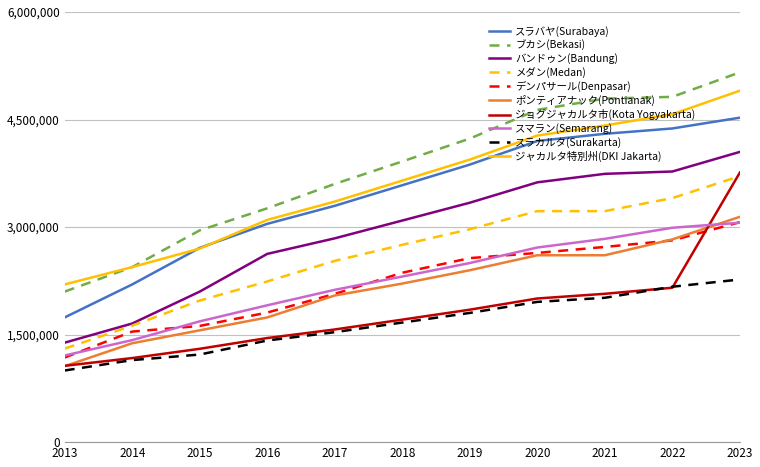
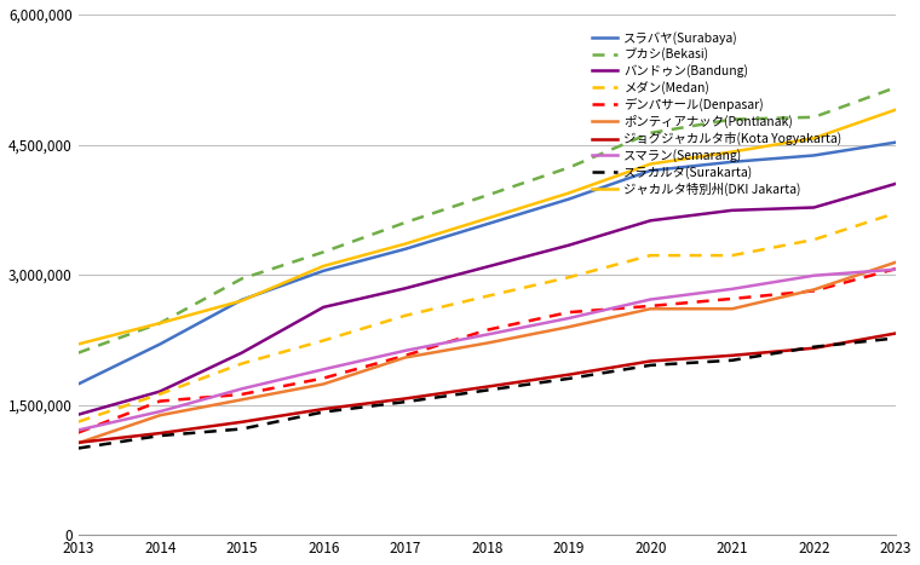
ジョグジャカルタ市(Kota Yogyakarta)/2023: 3,760,000 -> 2,320,000
